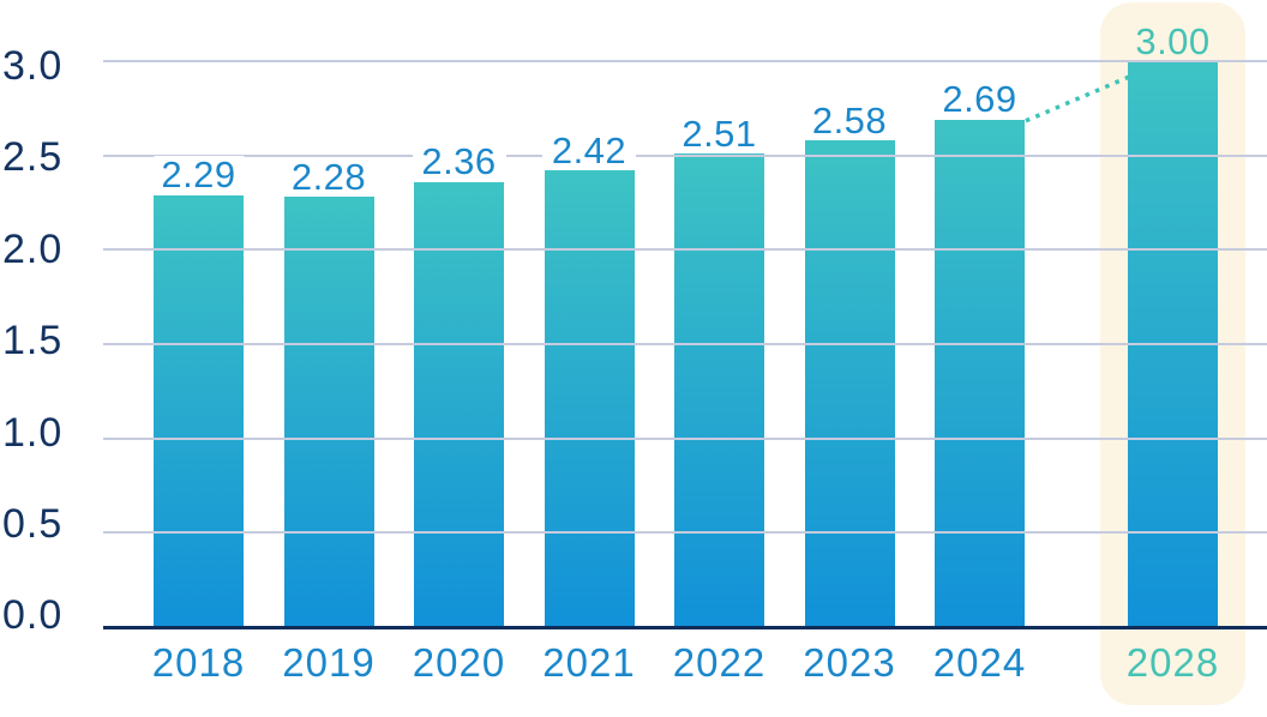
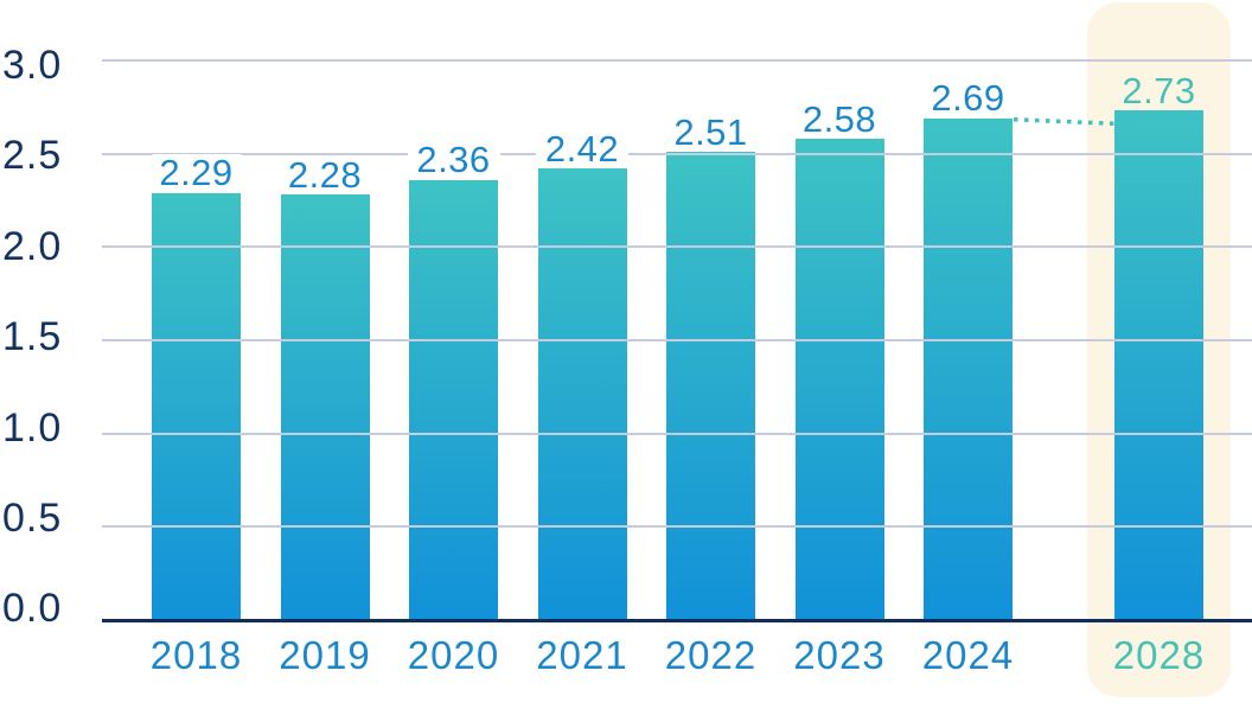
2028: 3.00 -> 2.73
